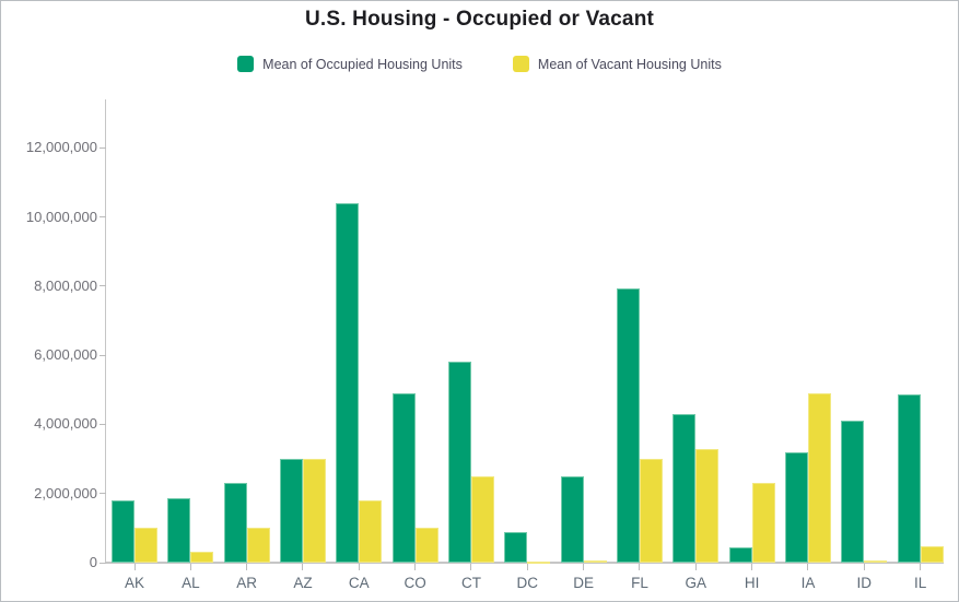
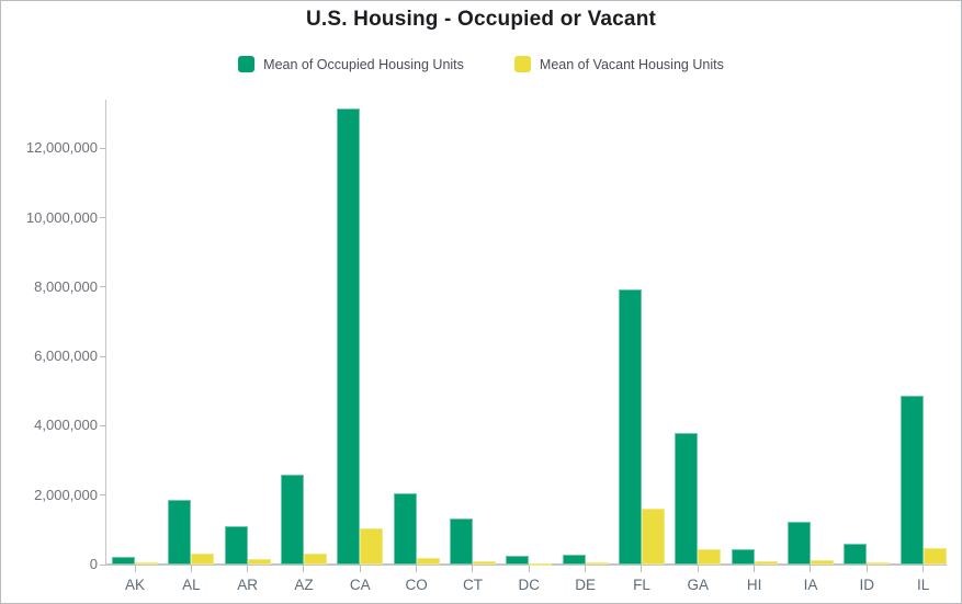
Mean of Occupied Housing Units/AK: 1800000 -> 200000
Mean of Vacant Housing Units/AK: 1000000 -> 100000
Mean of Occupied Housing Units/AR: 2300000 -> 1100000
Mean of Vacant Housing Units/AR: 1000000 -> 200000
Mean of Occupied Housing Units/AZ: 3000000 -> 2600000
Mean of Vacant Housing Units/AZ: 3000000 -> 300000
Mean of Occupied Housing Units/CA: 10400000 -> 13200000
Mean of Vacant Housing Units/CA: 1800000 -> 1000000
Mean of Occupied Housing Units/CO: 4900000 -> 2100000
Mean of Vacant Housing Units/CO: 1000000 -> 200000
Mean of Occupied Housing Units/CT: 5800000 -> 1300000
Mean of Vacant Housing Units/CT: 2500000 -> 100000
Mean of Occupied Housing Units/DC: 900000 -> 200000
Mean of Occupied Housing Units/DE: 2500000 -> 300000
Mean of Vacant Housing Units/FL: 3000000 -> 1600000
Mean of Occupied Housing Units/GA: 4300000 -> 3800000
Mean of Vacant Housing Units/GA: 3300000 -> 400000
Mean of Vacant Housing Units/HI: 2300000 -> 100000
Mean of Occupied Housing Units/IA: 3200000 -> 1200000
Mean of Vacant Housing Units/IA: 4900000 -> 100000
Mean of Occupied Housing Units/ID: 4100000 -> 600000
